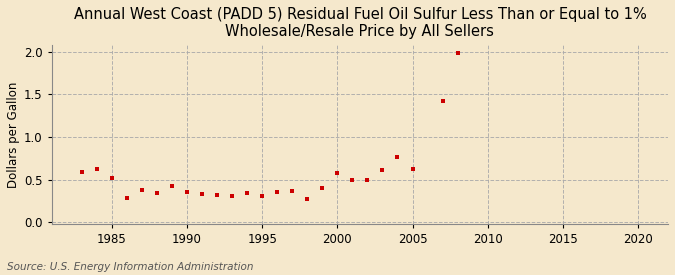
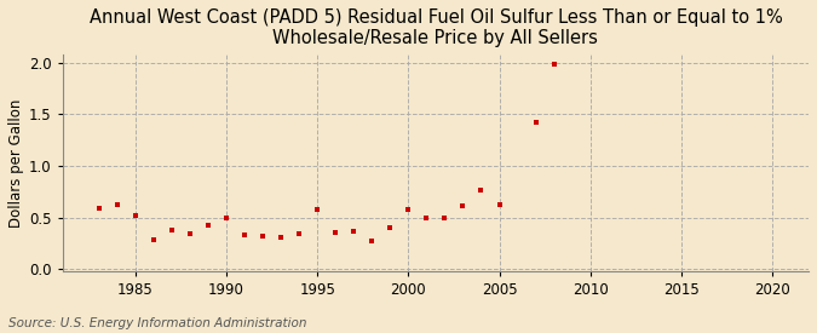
1990: 0.35 -> 0.50
1995: 0.31 -> 0.58
